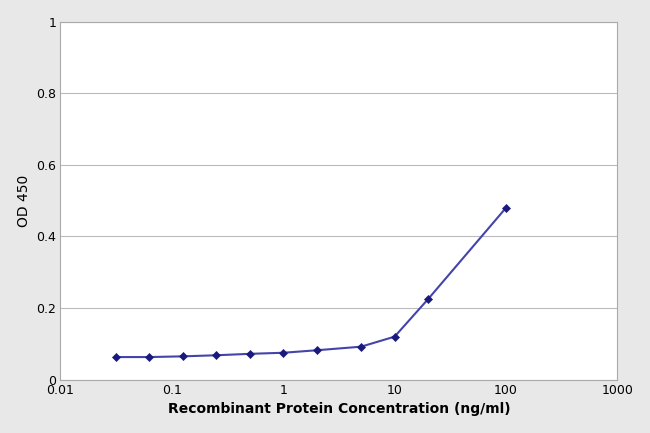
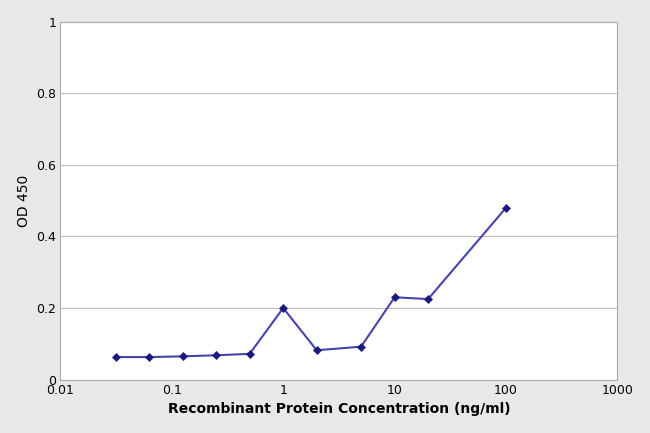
1: 0.075 -> 0.200
10: 0.120 -> 0.230
